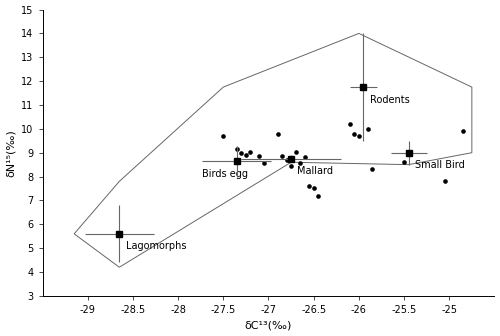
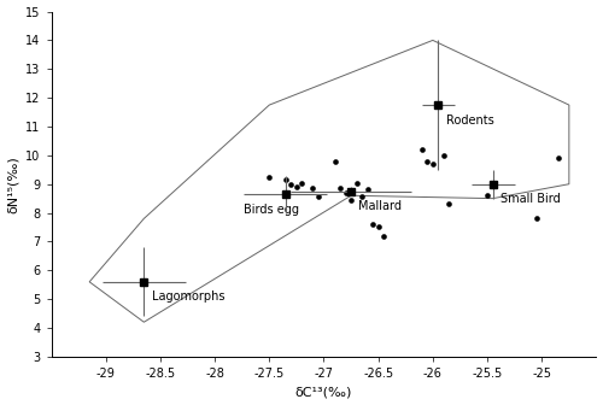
-27.5: 9.70 -> 9.25
